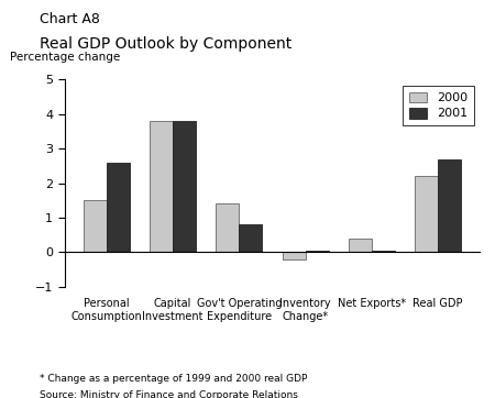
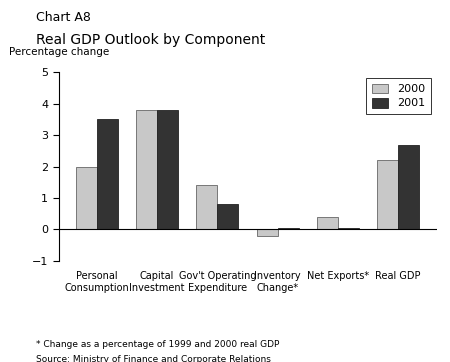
2000/Personal Consumption: 1.5 -> 2.0
2001/Personal Consumption: 2.60 -> 3.50
